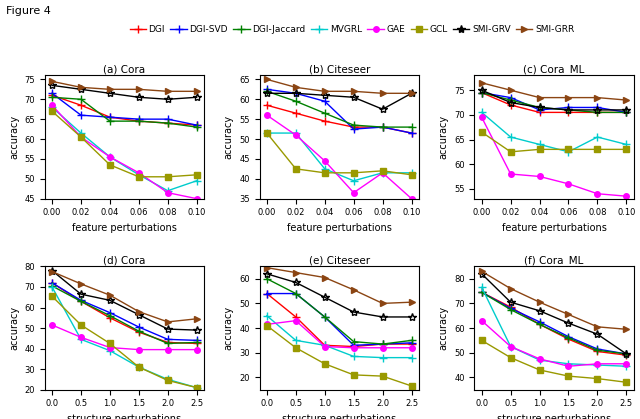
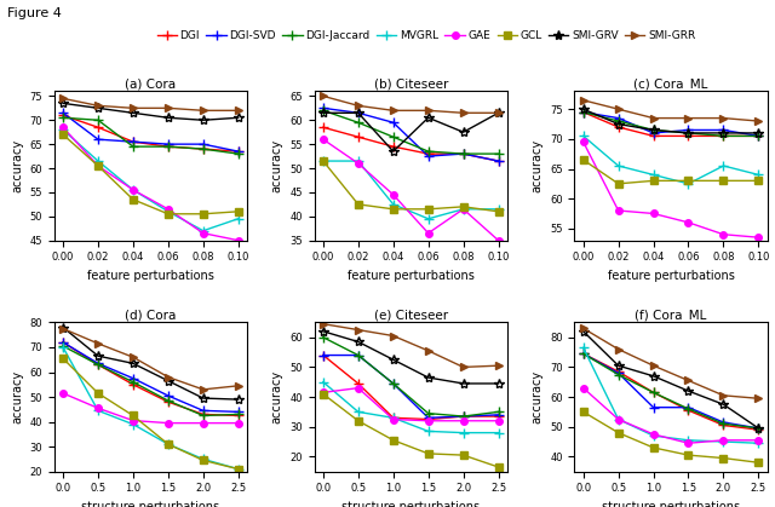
(b) Citeseer/SMI-GRV/0.04: 61.0 -> 53.5
(f) Cora_ML/DGI-SVD/1.0: 62.5 -> 56.5
